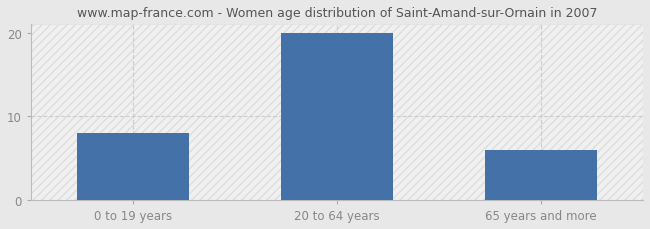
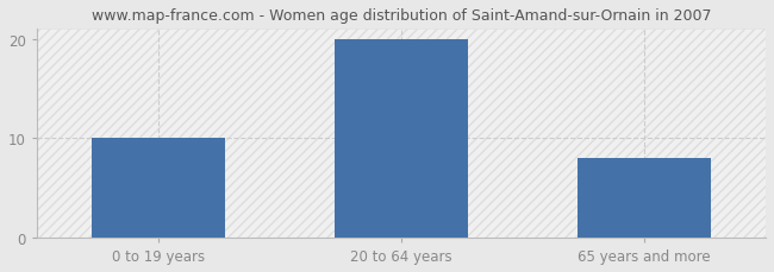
0 to 19 years: 8 -> 10
65 years and more: 6 -> 8
